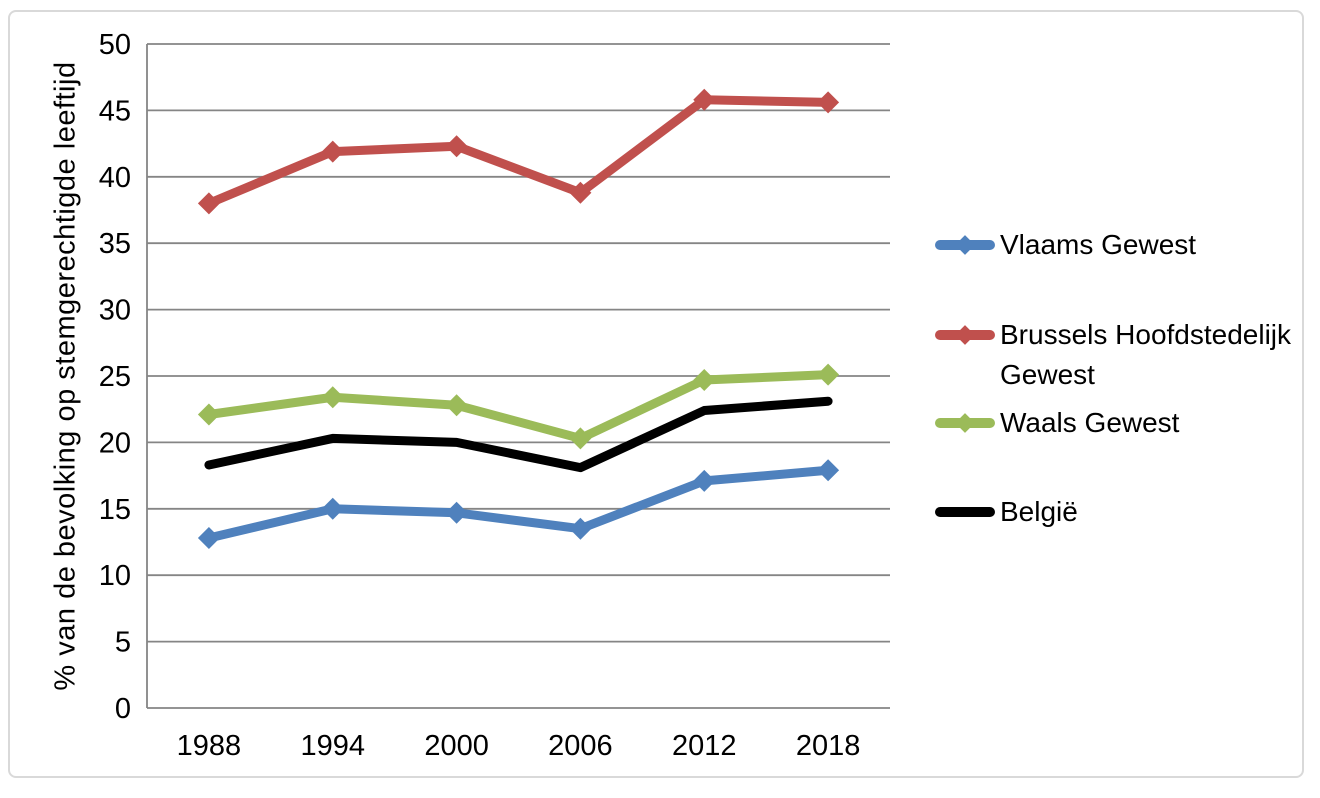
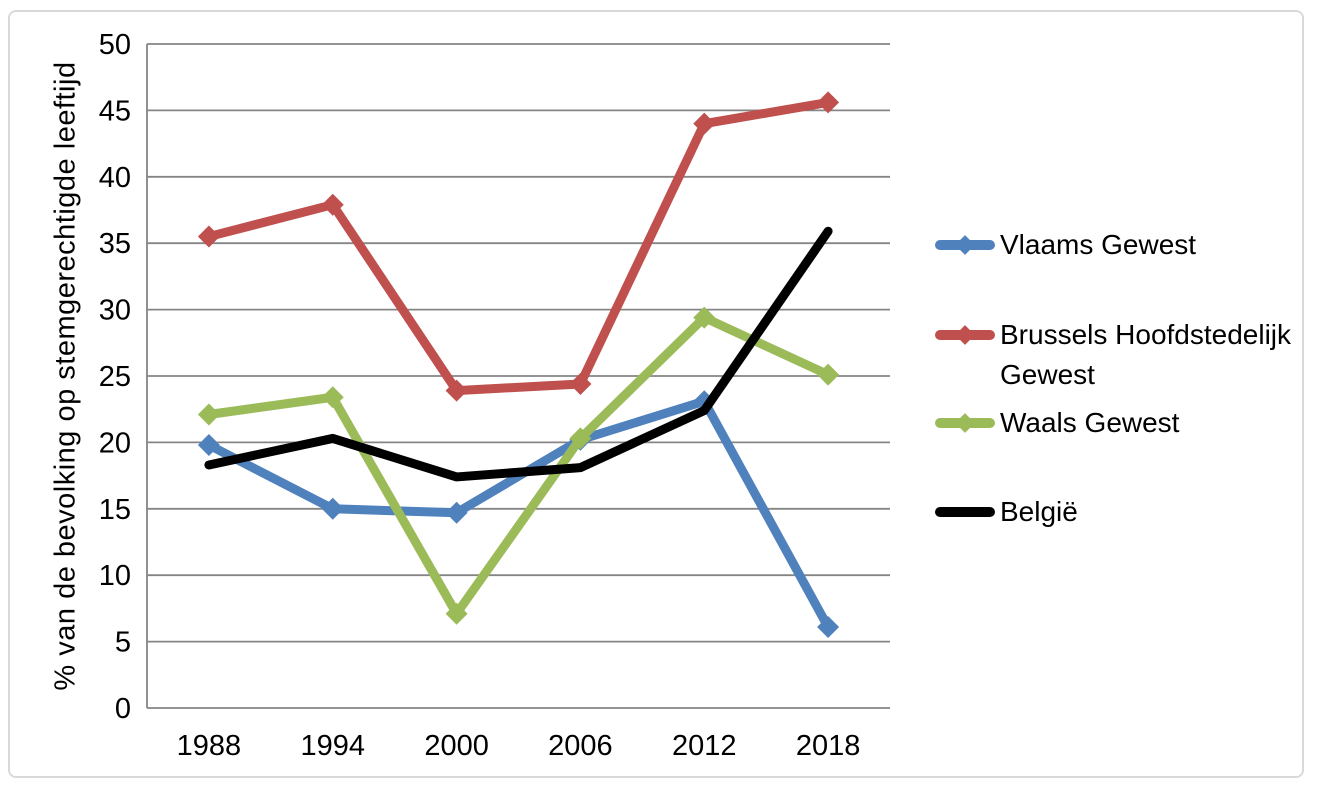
Vlaams Gewest/1988: 12.8 -> 19.8
Brussels Hoofdstedelijk Gewest/1988: 38.0 -> 35.5
Brussels Hoofdstedelijk Gewest/1994: 41.9 -> 37.9
Brussels Hoofdstedelijk Gewest/2000: 42.3 -> 23.9
Waals Gewest/2000: 22.8 -> 7.1
België/2000: 20.0 -> 17.4
Vlaams Gewest/2006: 13.5 -> 20.2
Brussels Hoofdstedelijk Gewest/2006: 38.8 -> 24.4
Vlaams Gewest/2012: 17.1 -> 23.1
Brussels Hoofdstedelijk Gewest/2012: 45.8 -> 44.0
Waals Gewest/2012: 24.7 -> 29.4
Vlaams Gewest/2018: 17.9 -> 6.1
België/2018: 23.1 -> 35.9
